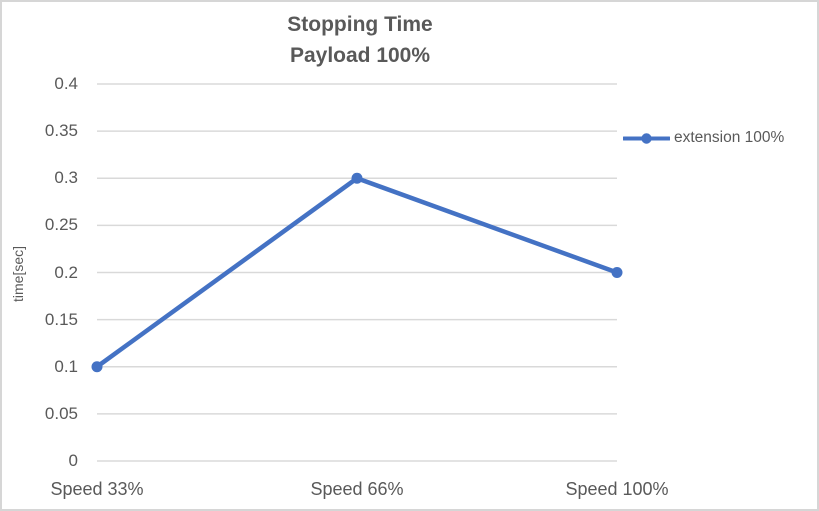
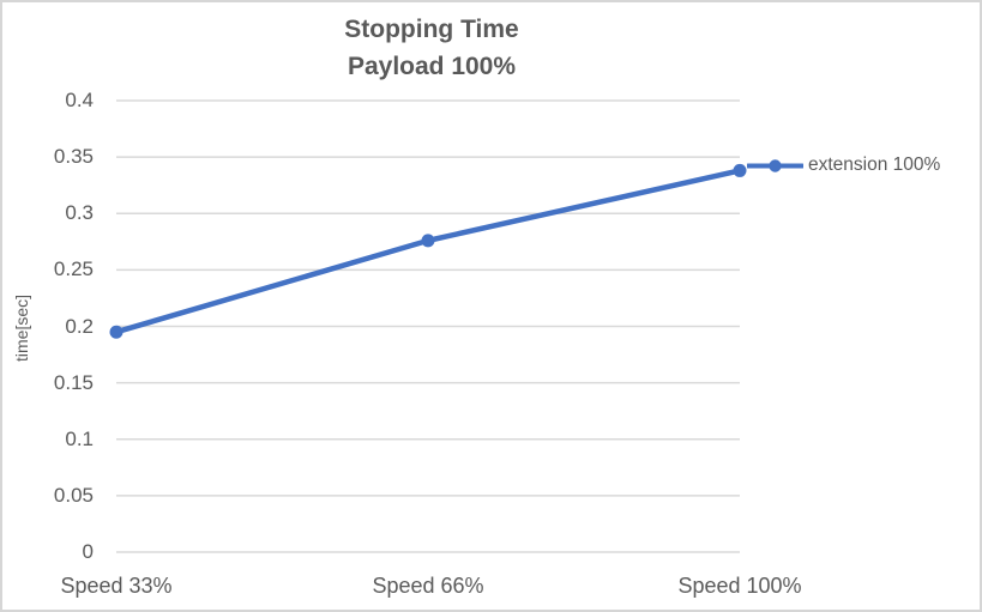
Speed 33%: 0.10 -> 0.20
Speed 66%: 0.30 -> 0.28
Speed 100%: 0.20 -> 0.34
